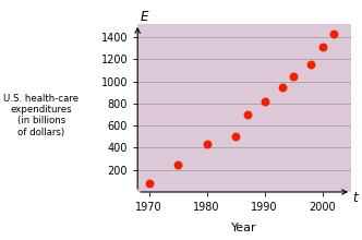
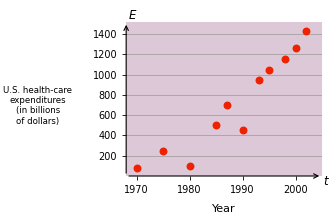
1980: 430 -> 100
1990: 820 -> 450
2000: 1310 -> 1260
